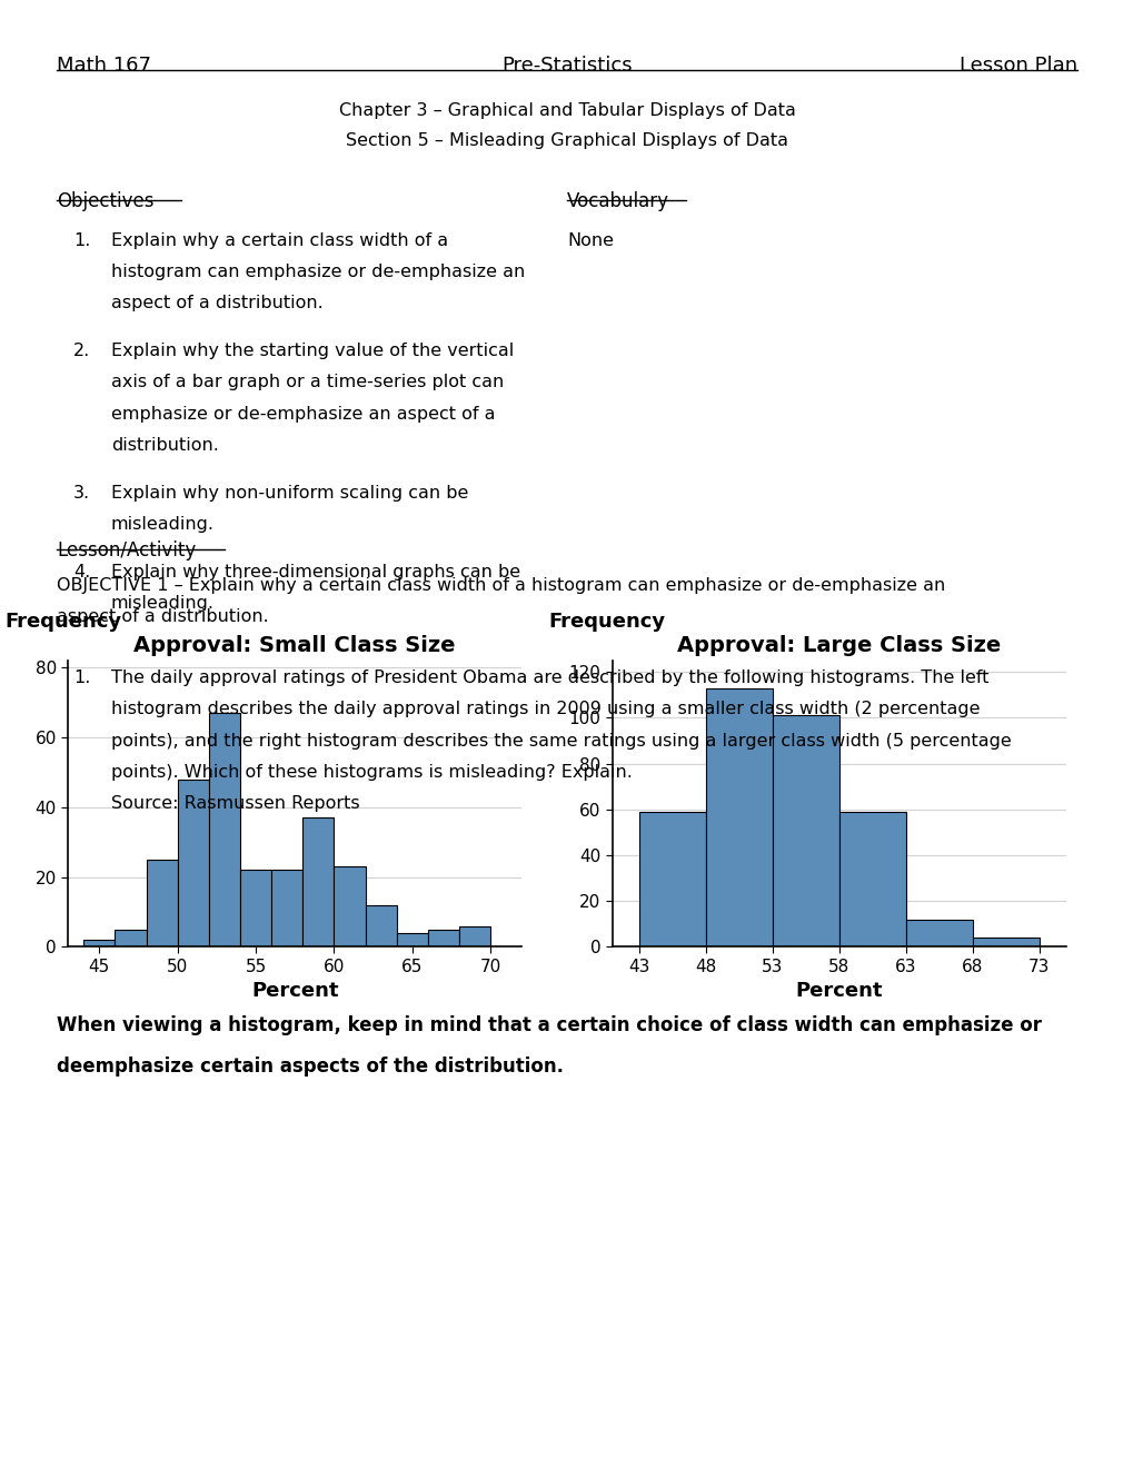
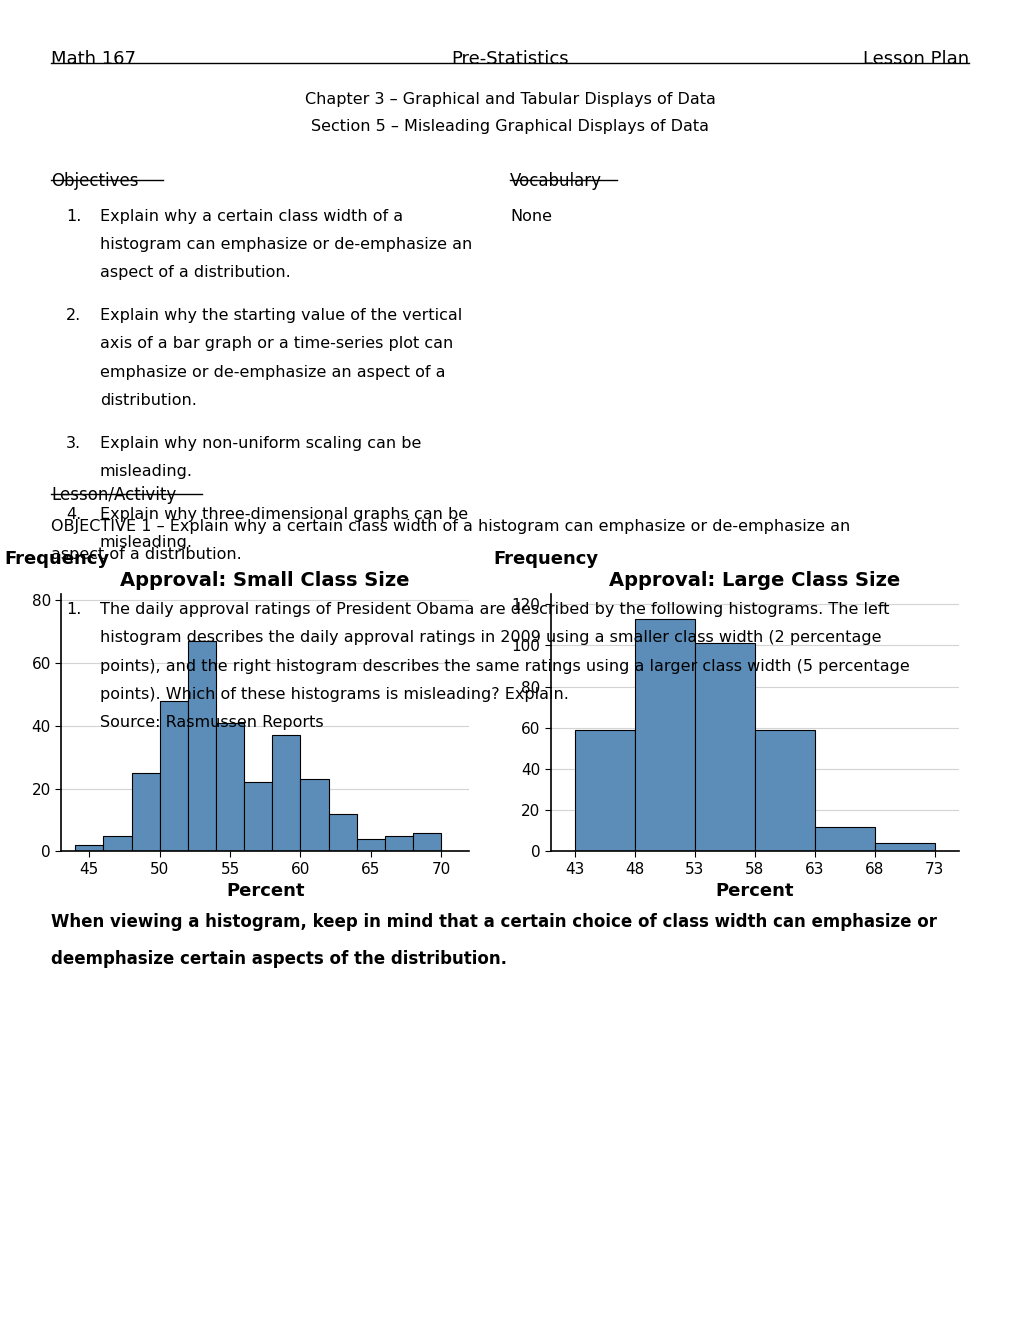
Approval: Small Class Size/55: 22 -> 41
